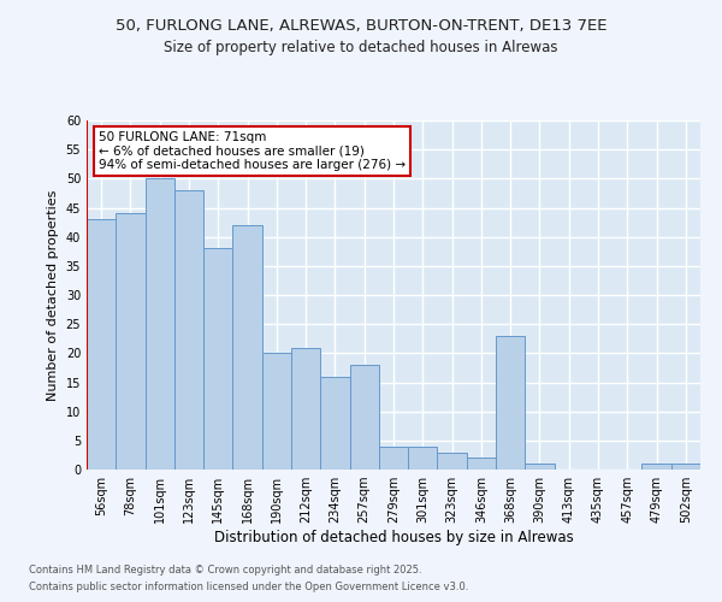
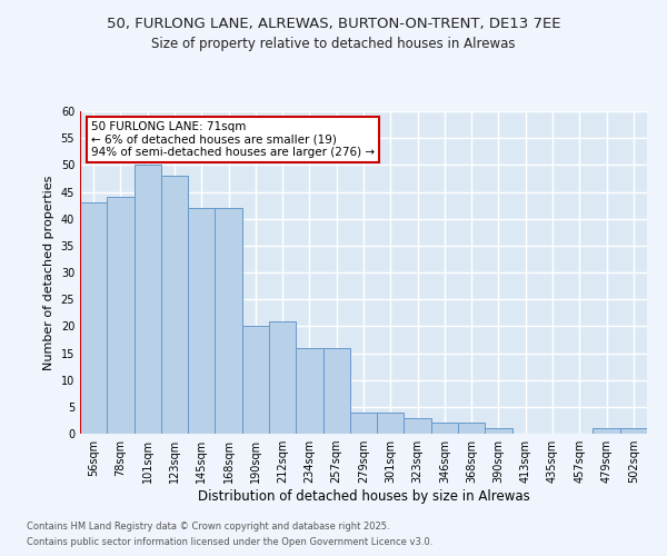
145sqm: 38 -> 42
257sqm: 18 -> 16
368sqm: 23 -> 2
